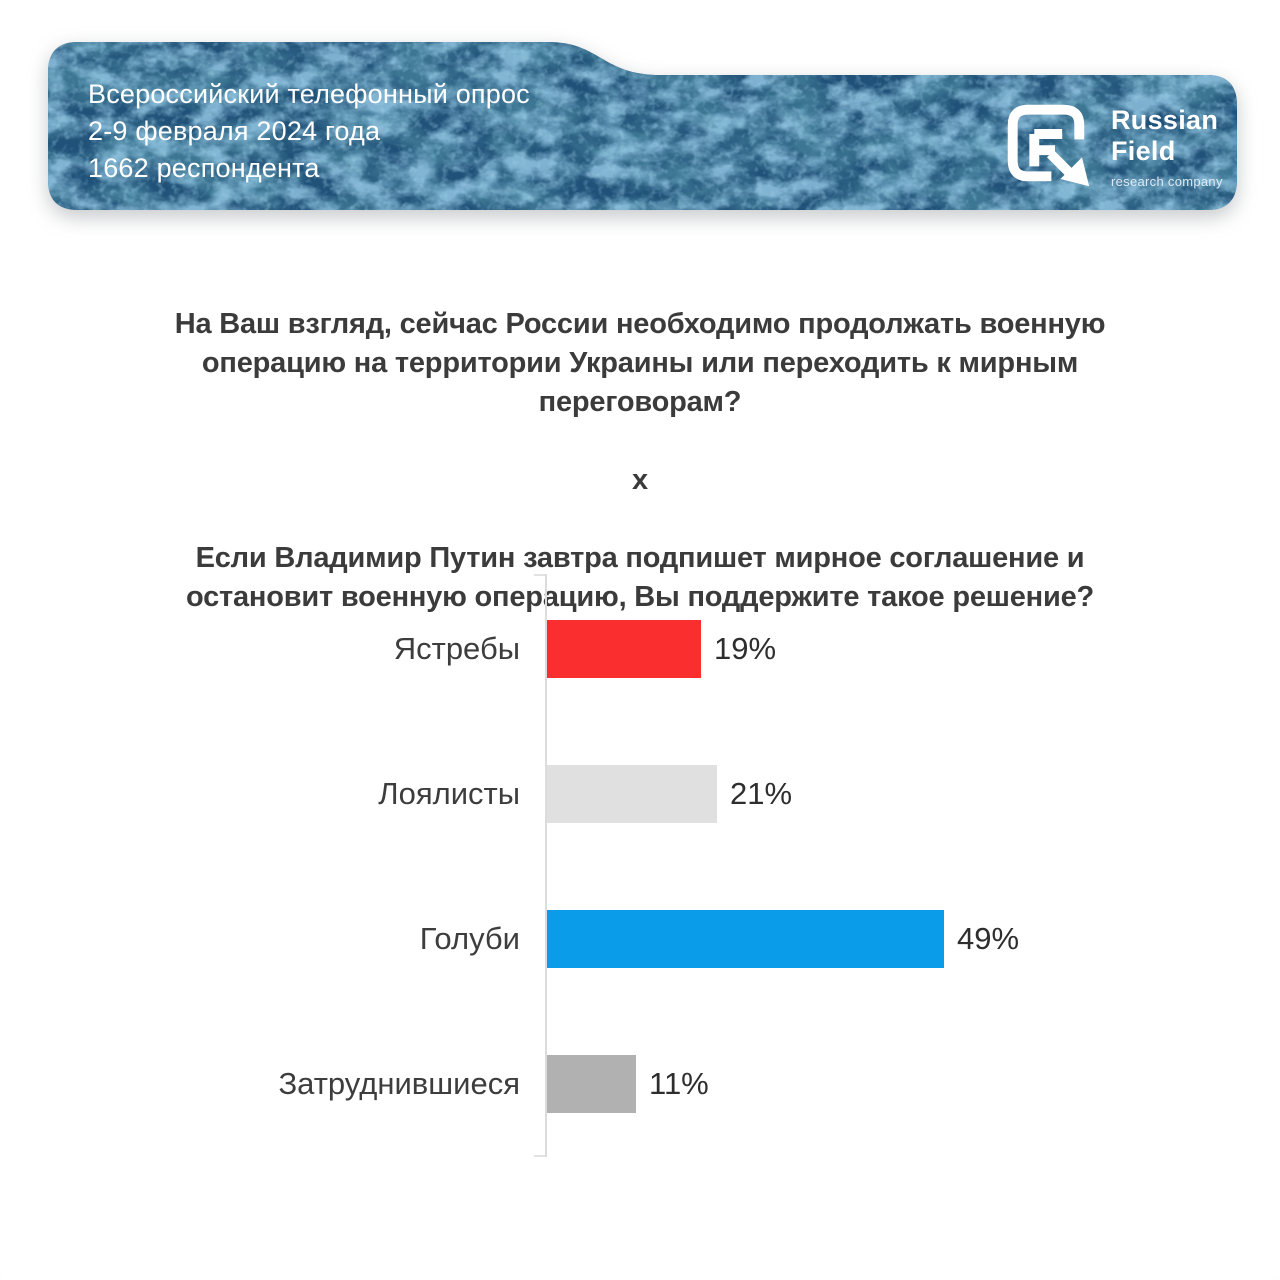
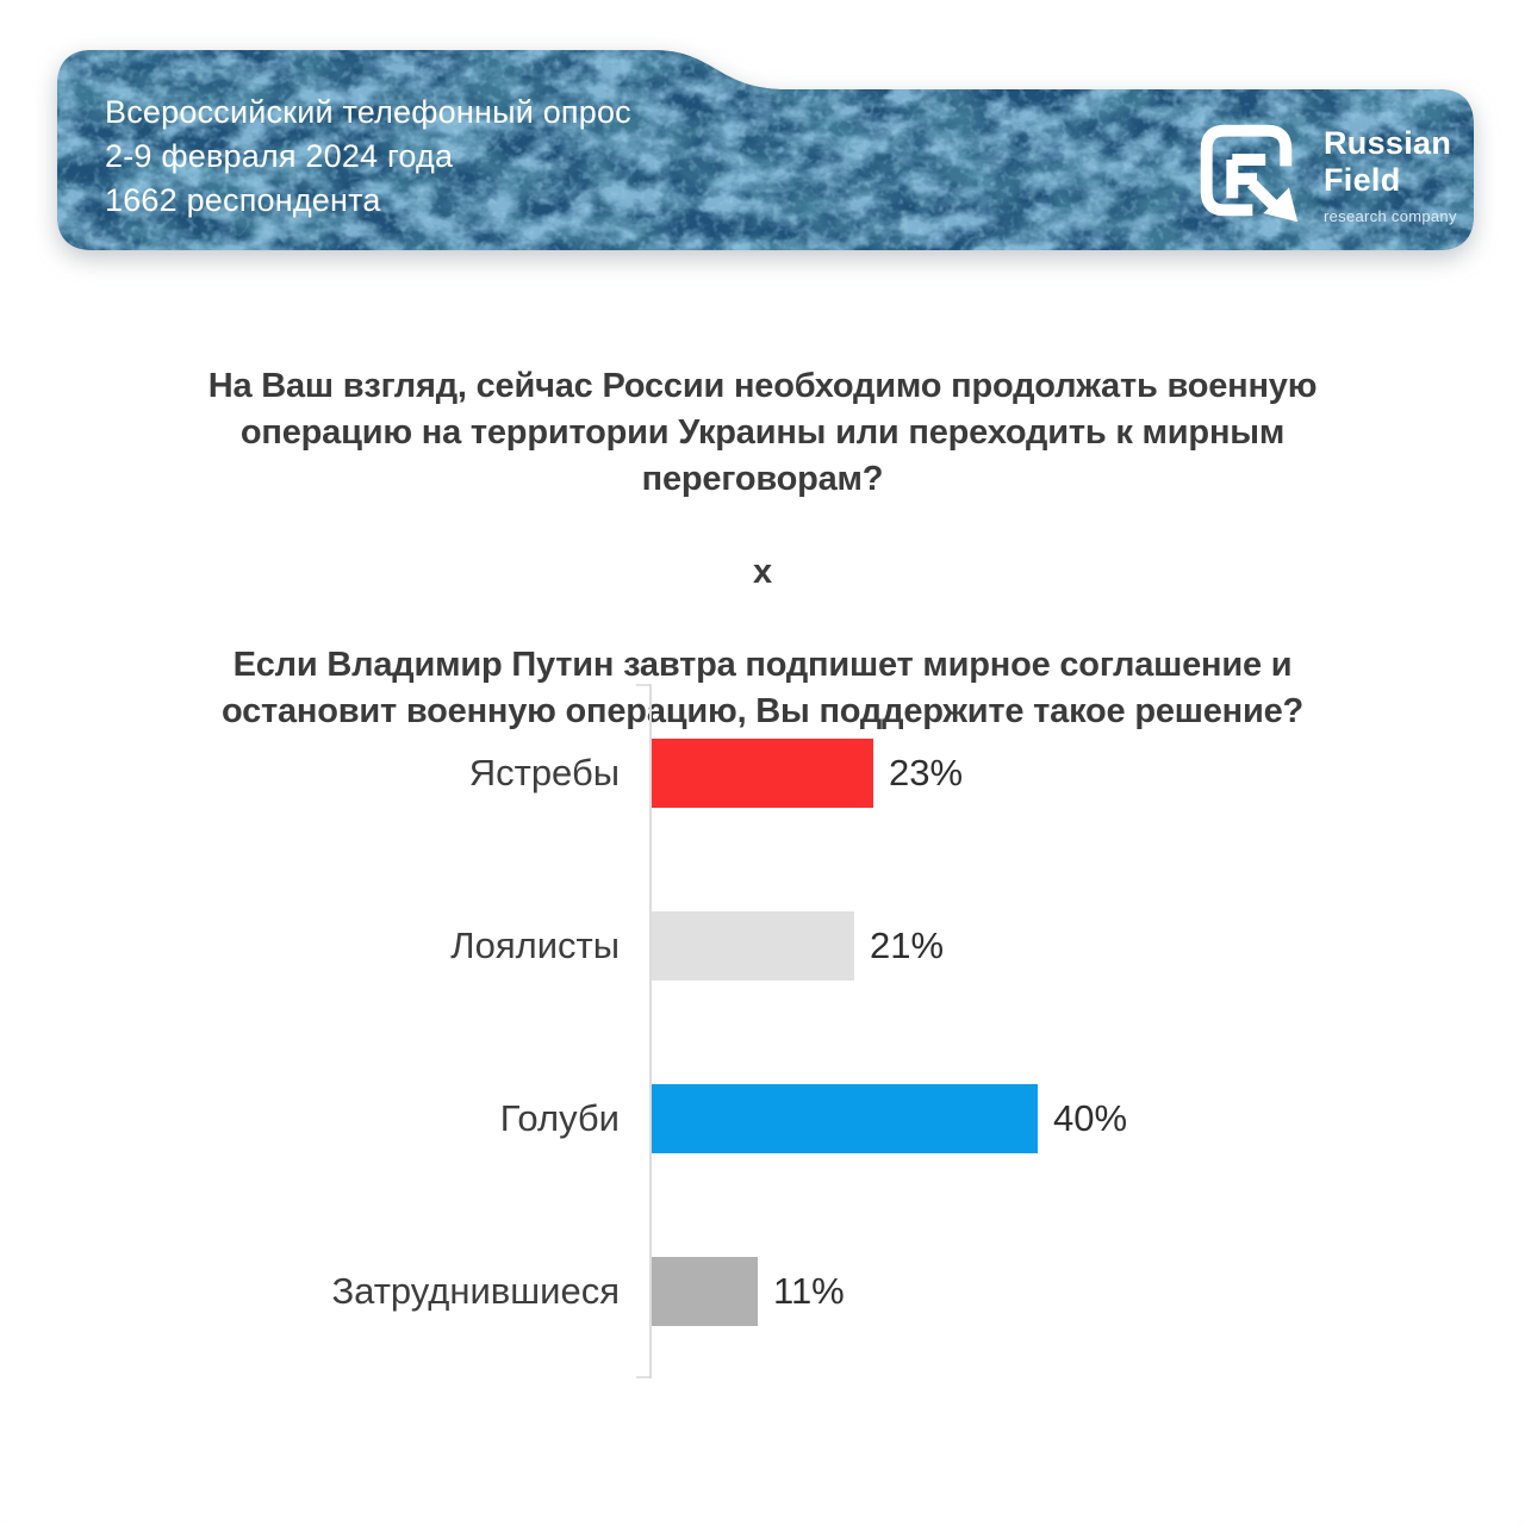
Ястребы: 19% -> 23%
Голуби: 49% -> 40%
